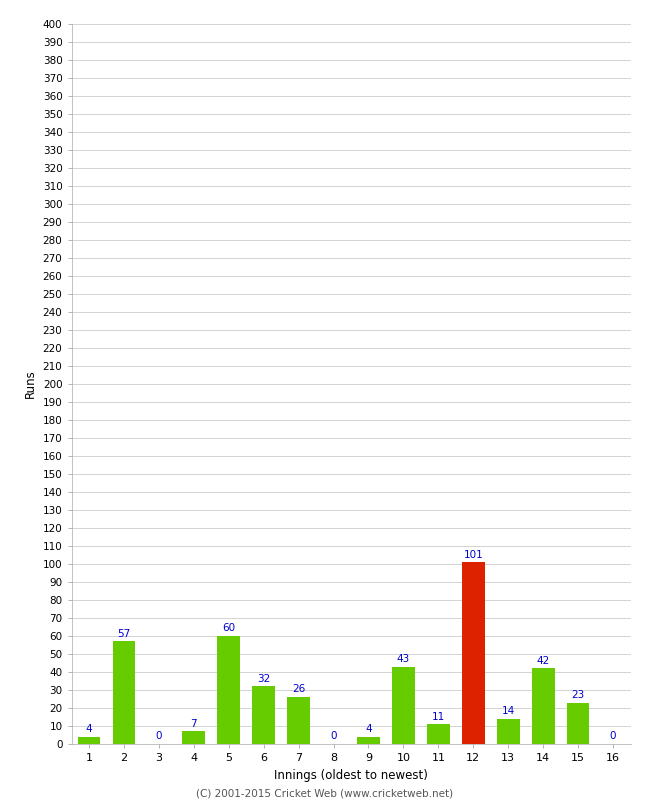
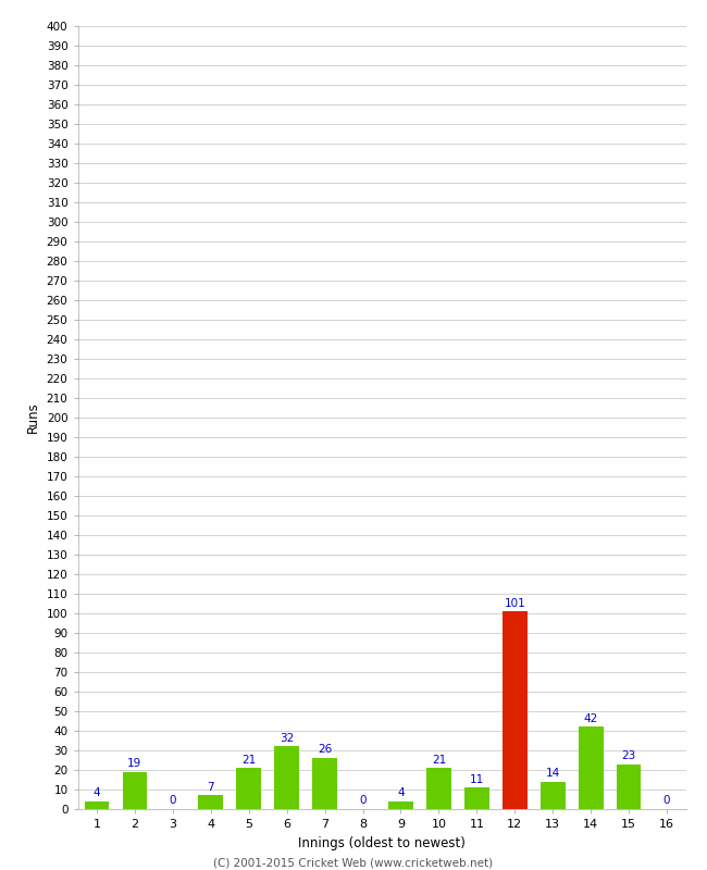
2: 57 -> 19
5: 60 -> 21
10: 43 -> 21
